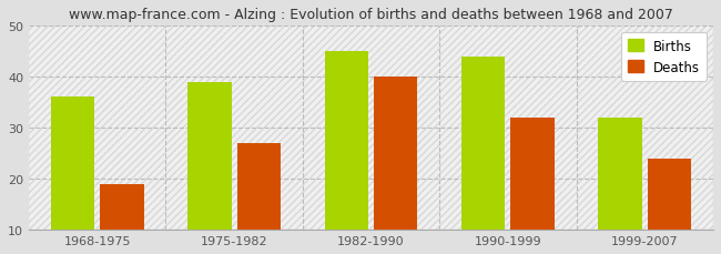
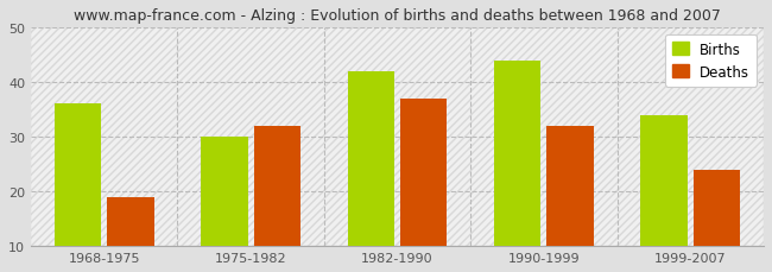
Births/1975-1982: 39 -> 30
Deaths/1975-1982: 27 -> 32
Births/1982-1990: 45 -> 42
Deaths/1982-1990: 40 -> 37
Births/1999-2007: 32 -> 34
